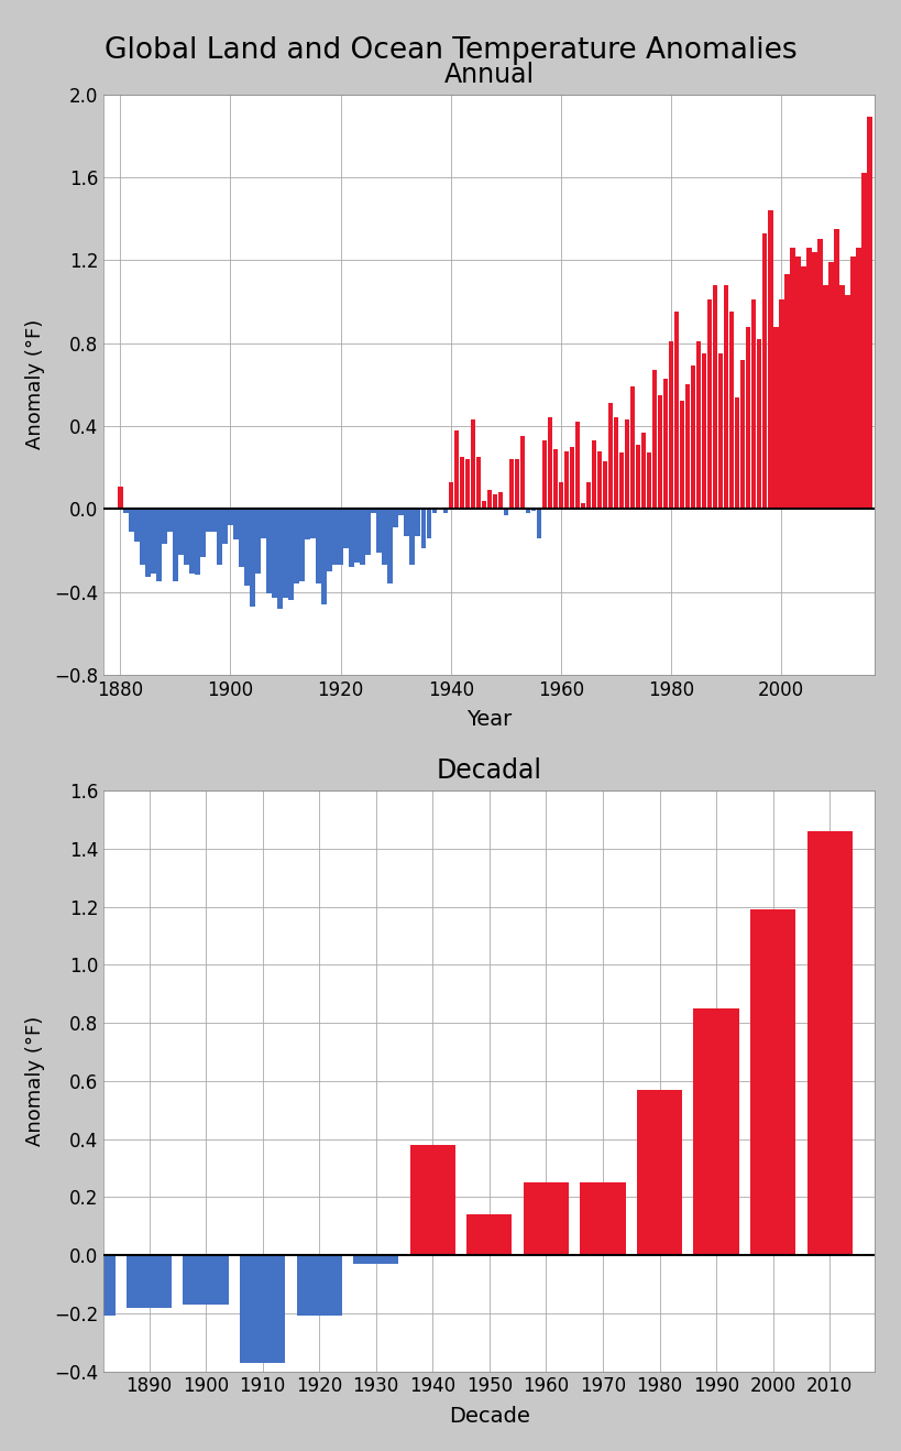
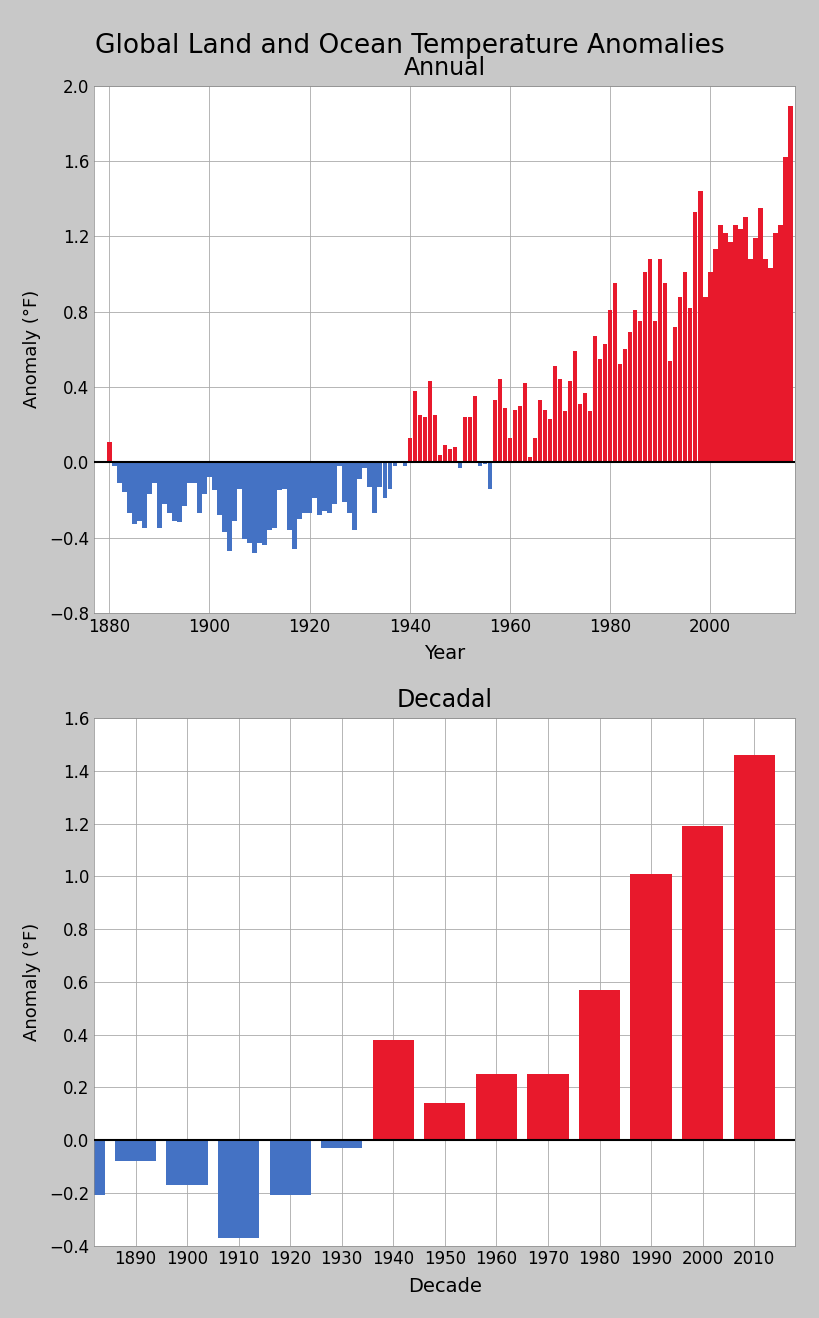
Decadal/1890: -0.18 -> -0.08
Decadal/1990: 0.85 -> 1.01
